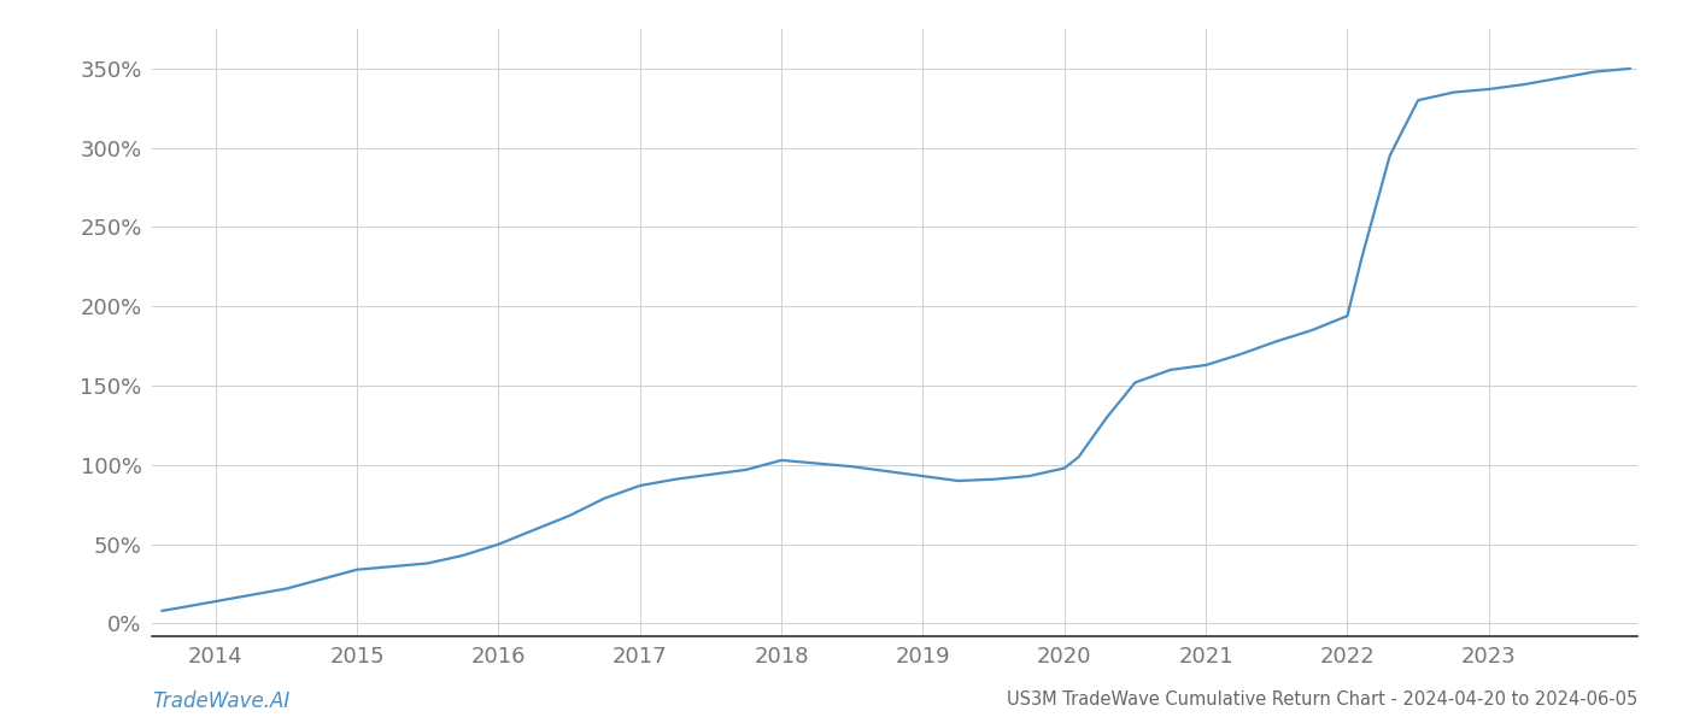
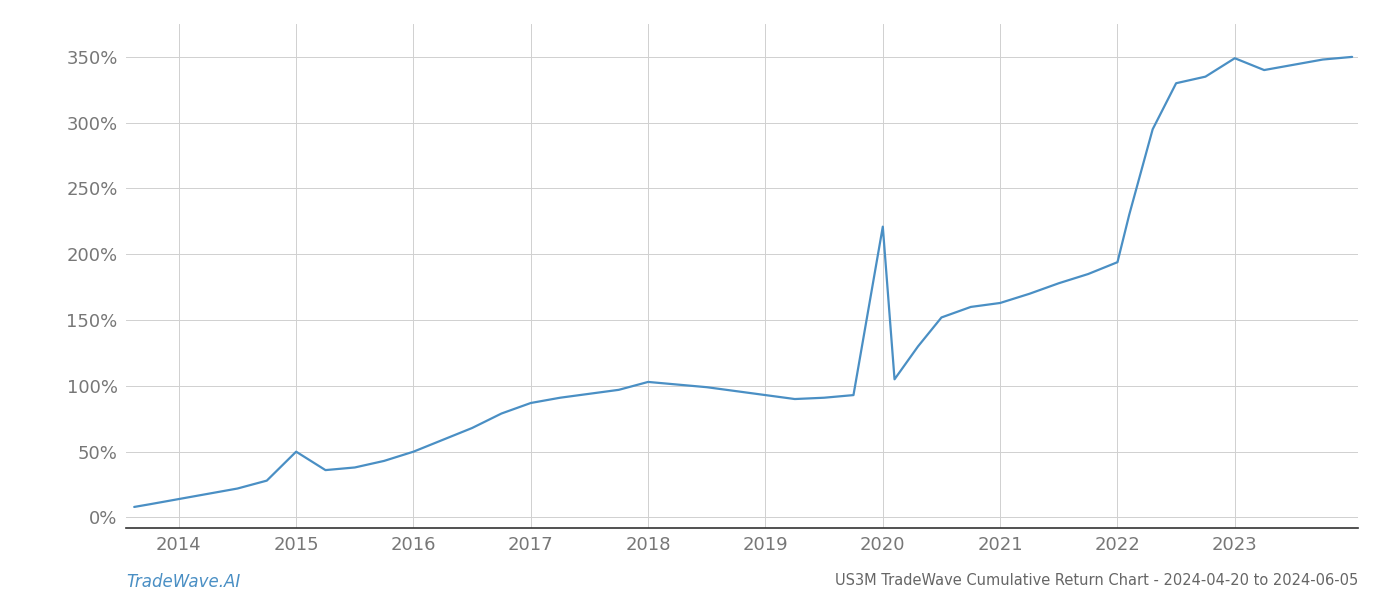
2015: 34% -> 50%
2020: 98% -> 221%
2023: 337% -> 349%
